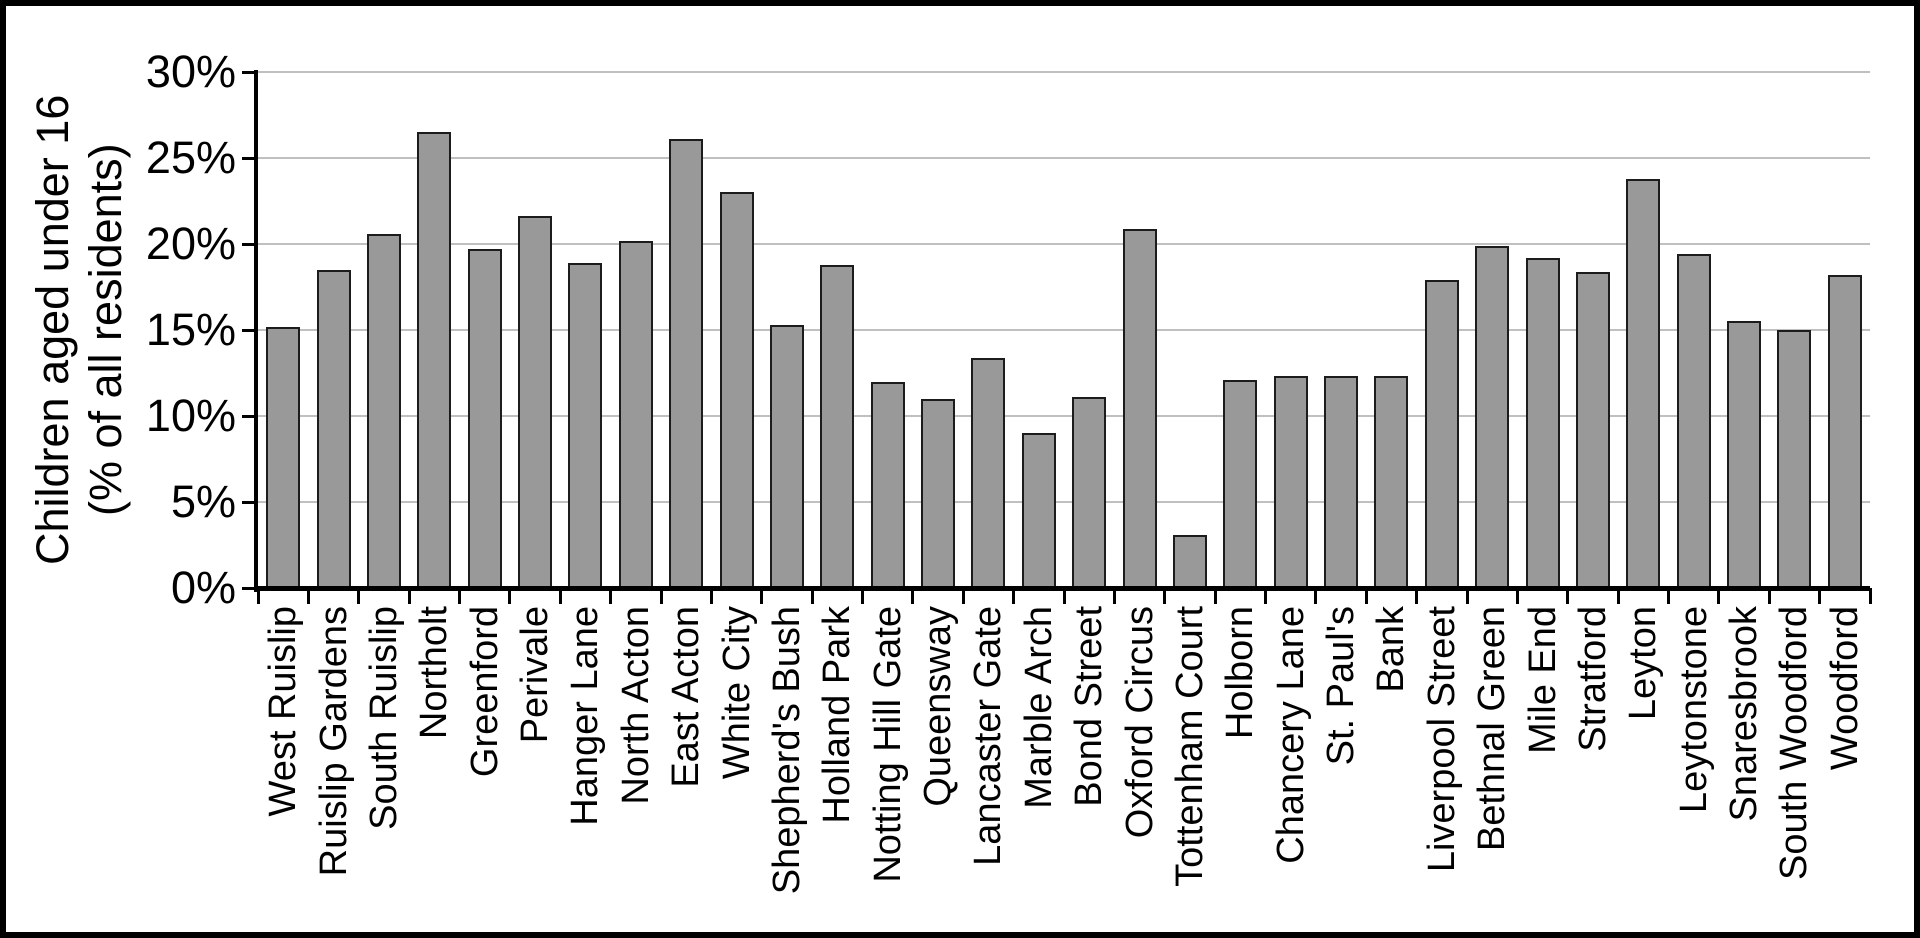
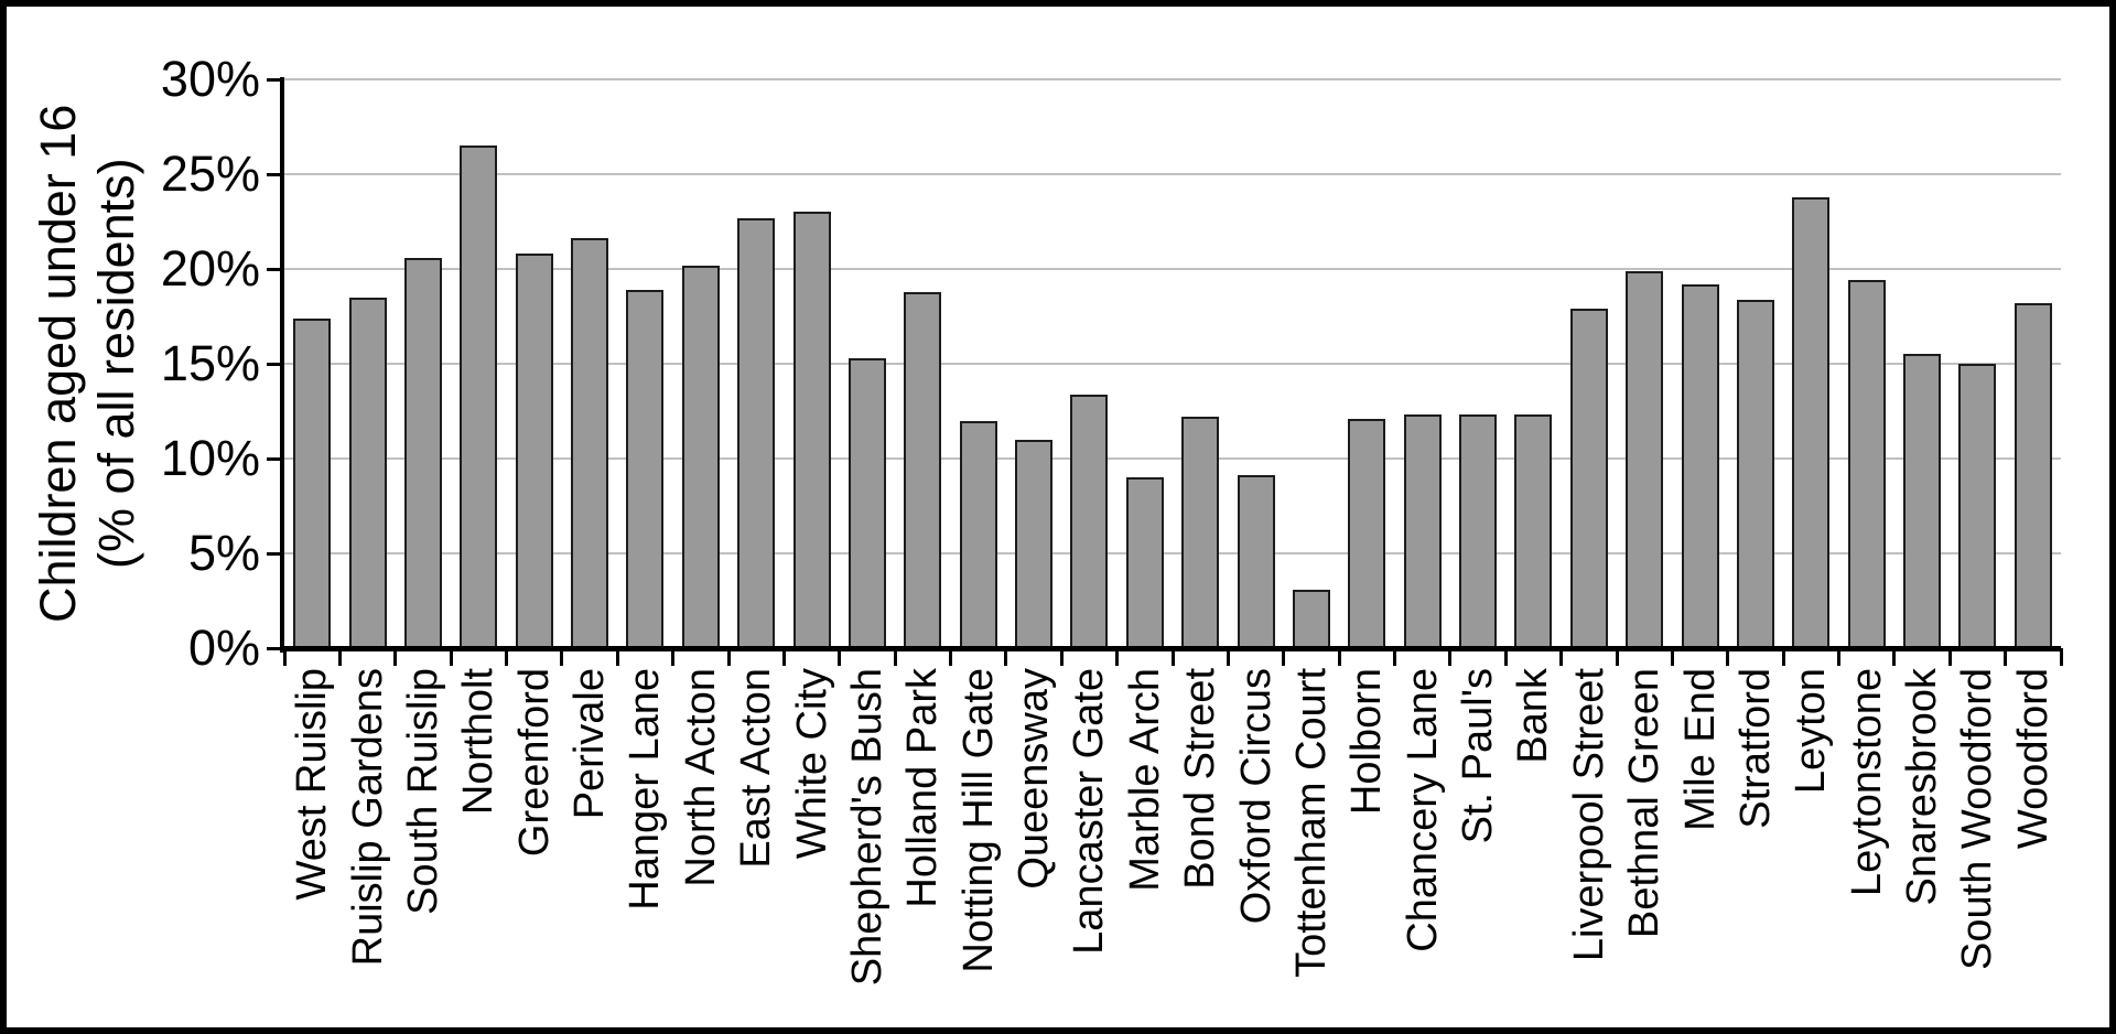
West Ruislip: 15.2% -> 17.4%
Greenford: 19.7% -> 20.8%
East Acton: 26.1% -> 22.7%
Bond Street: 11.1% -> 12.2%
Oxford Circus: 20.9% -> 9.1%
